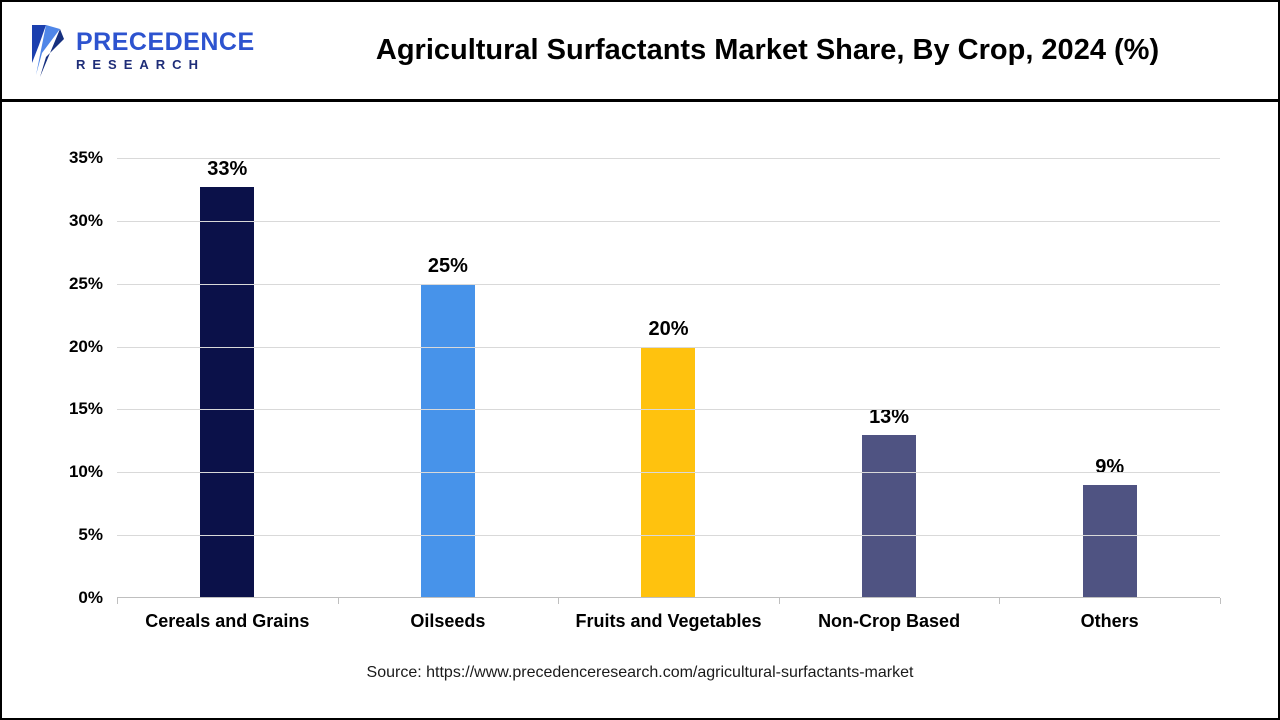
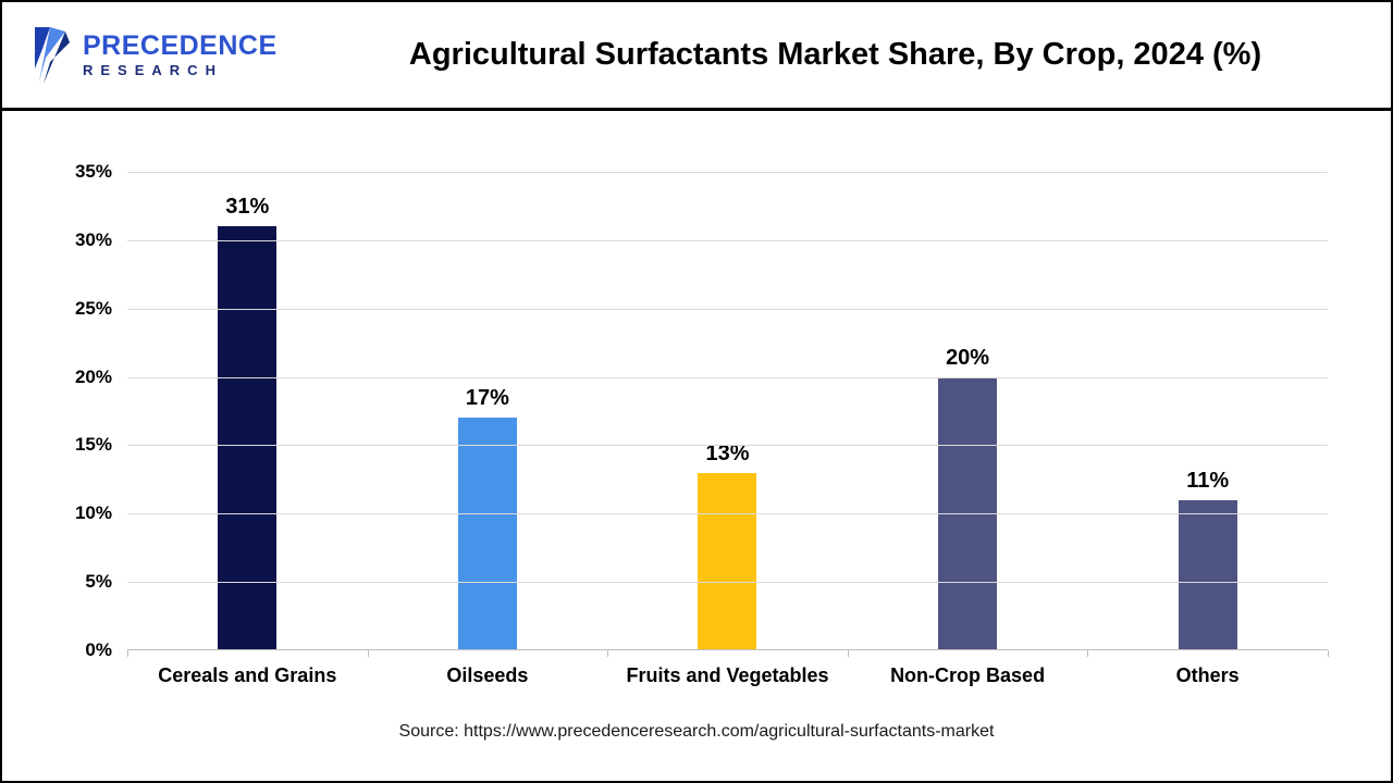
Cereals and Grains: 33% -> 31%
Oilseeds: 25% -> 17%
Fruits and Vegetables: 20% -> 13%
Non-Crop Based: 13% -> 20%
Others: 9% -> 11%
